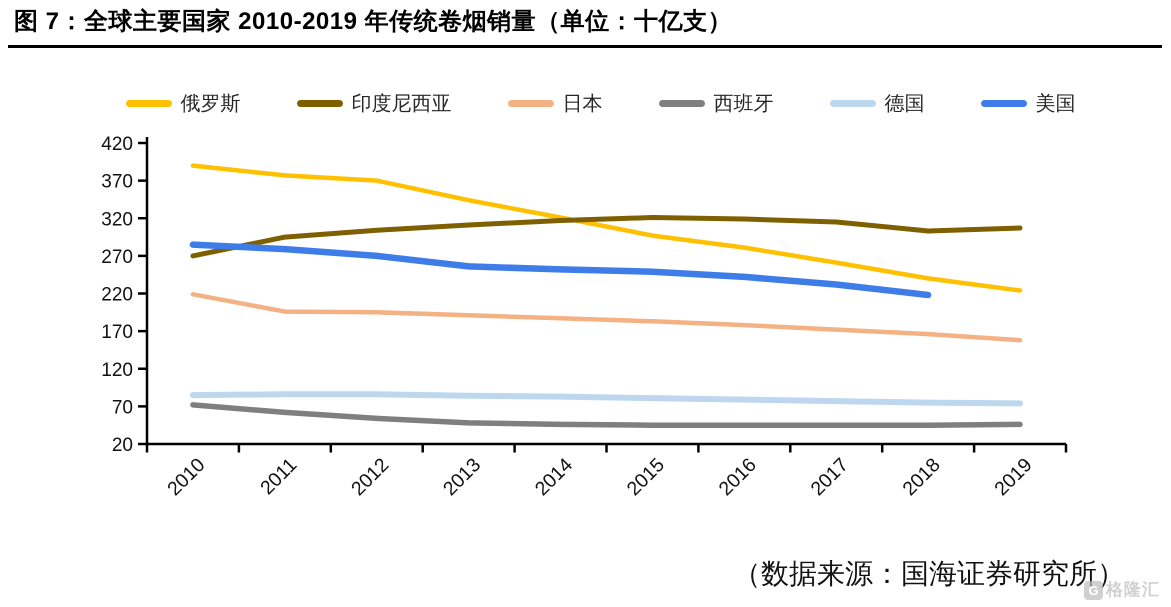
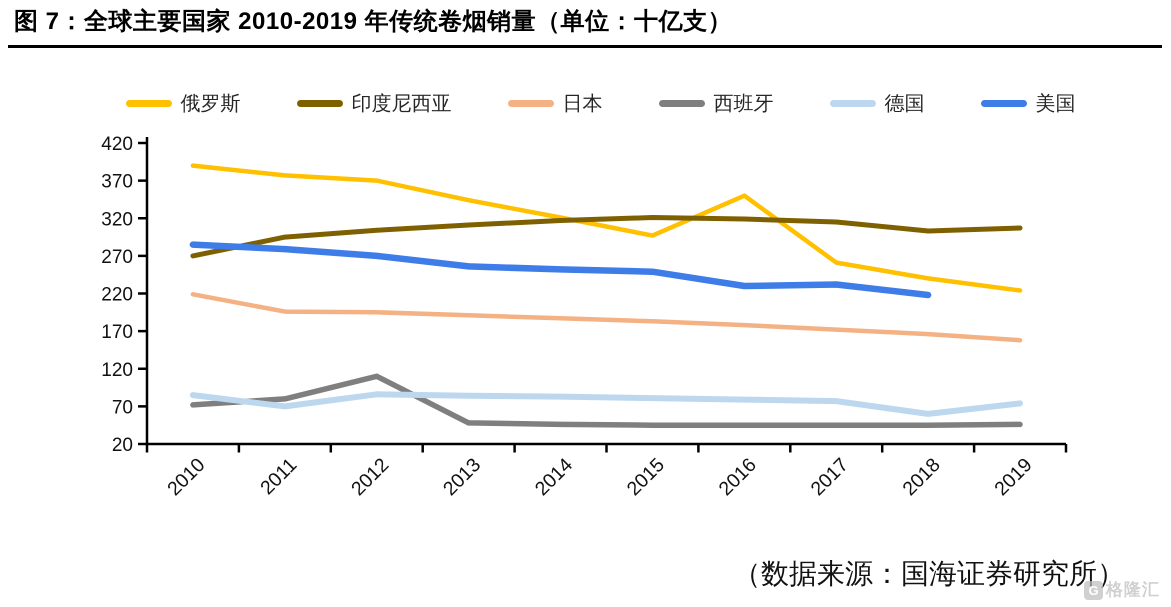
西班牙/2011: 60 -> 80
德国/2011: 90 -> 70
西班牙/2012: 50 -> 110
俄罗斯/2016: 280 -> 350
美国/2016: 240 -> 230
德国/2018: 80 -> 60
